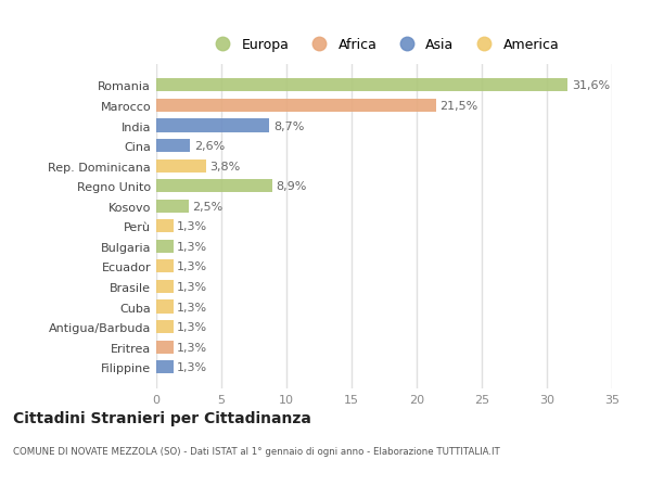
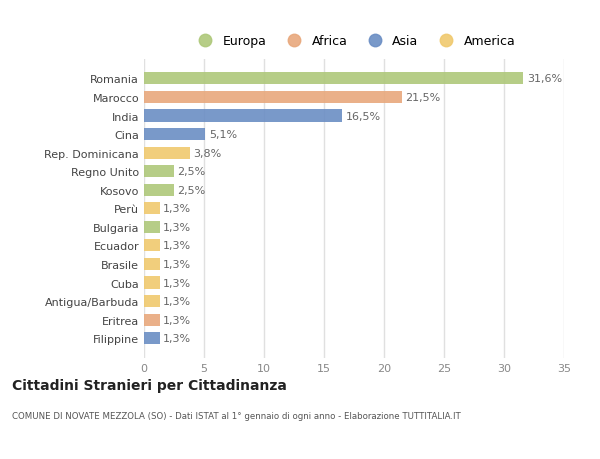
India: 8,7% -> 16,5%
Cina: 2,6% -> 5,1%
Regno Unito: 8,9% -> 2,5%
